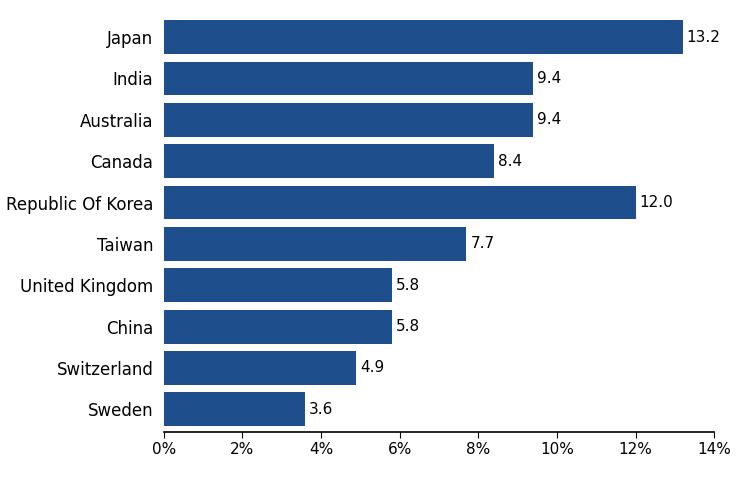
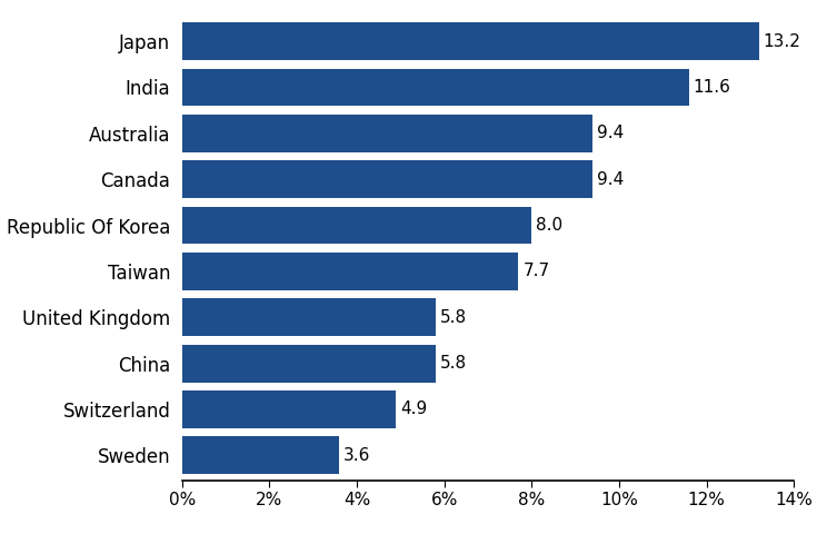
India: 9.4 -> 11.6
Canada: 8.4 -> 9.4
Republic Of Korea: 12.0 -> 8.0
